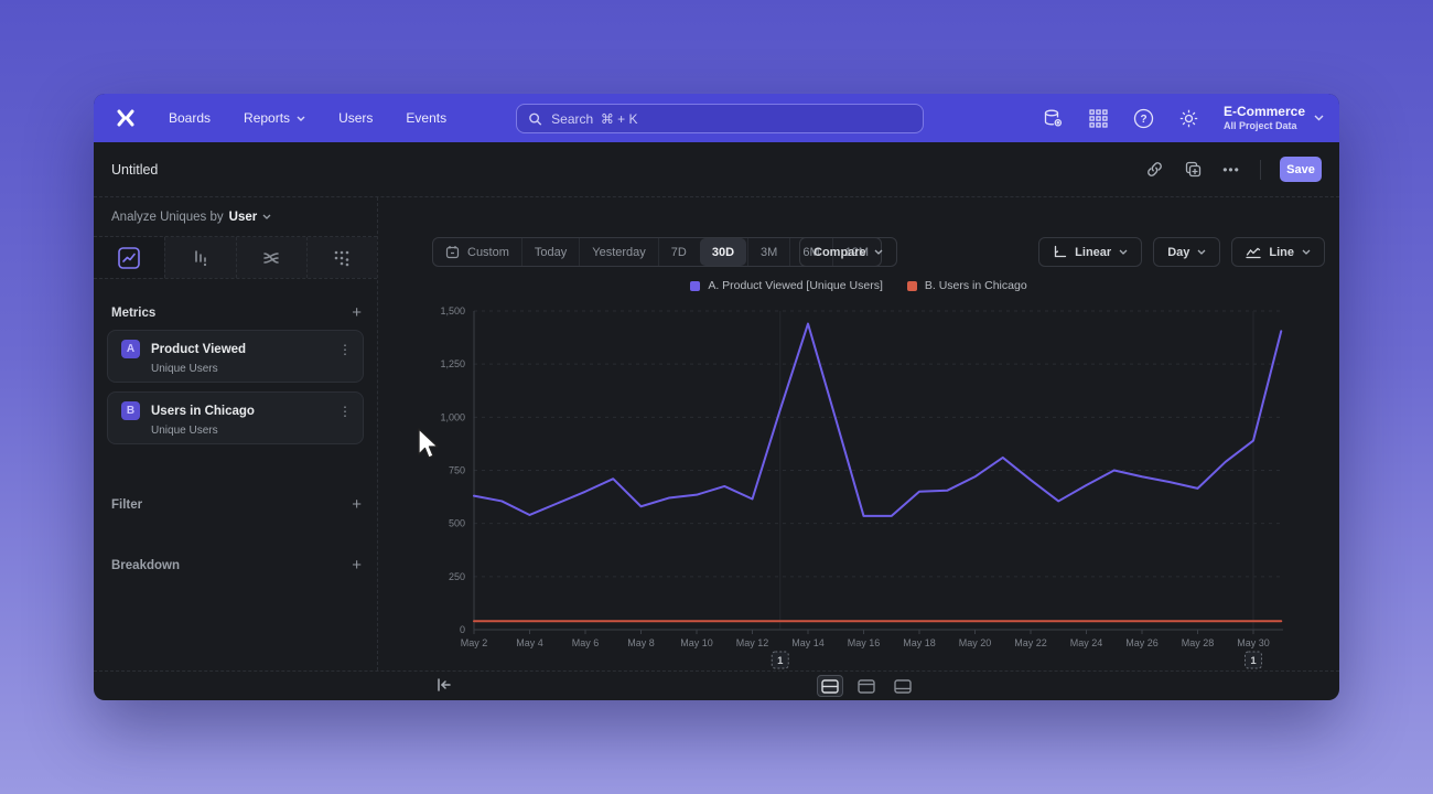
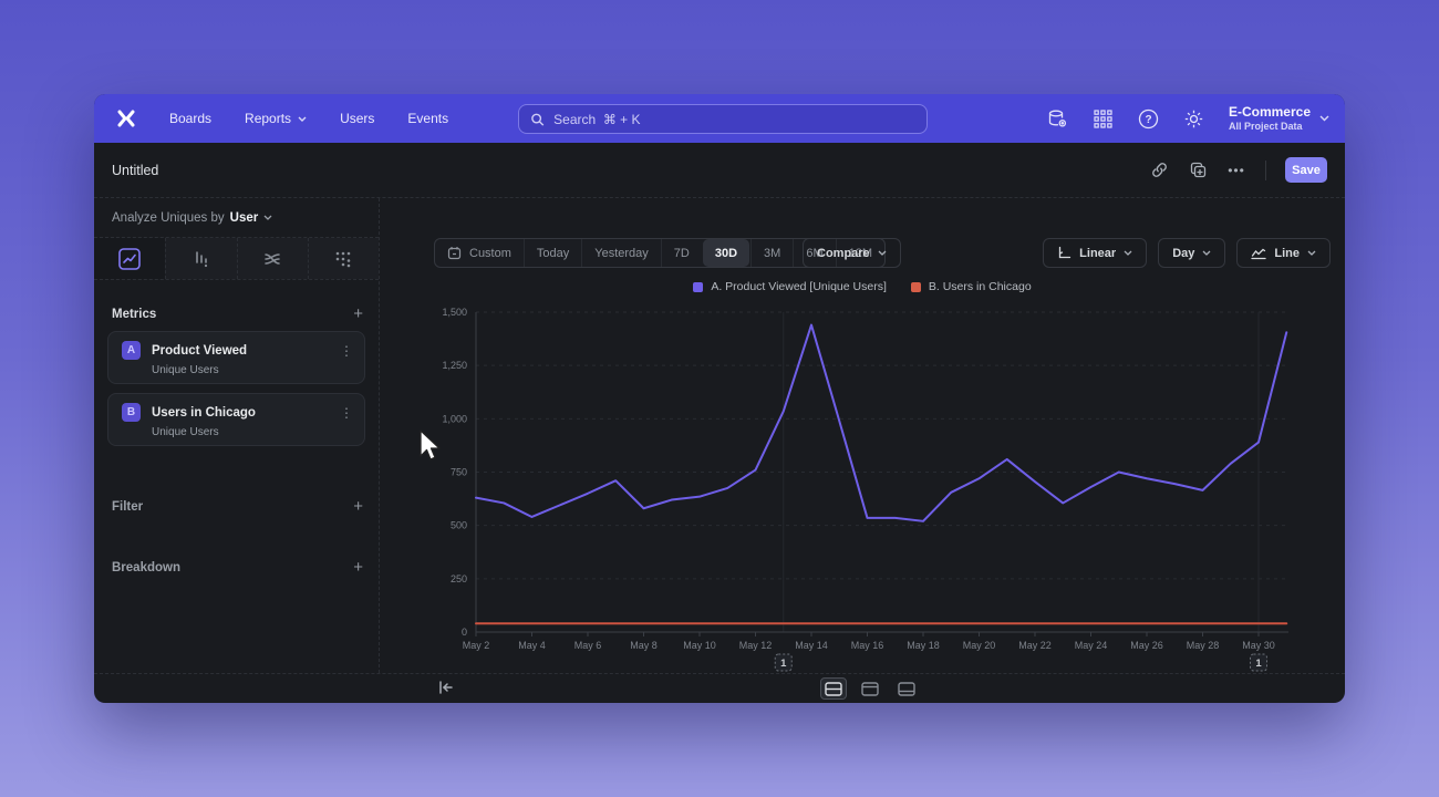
A. Product Viewed [Unique Users]/May 12: 620 -> 760
A. Product Viewed [Unique Users]/May 18: 650 -> 520
